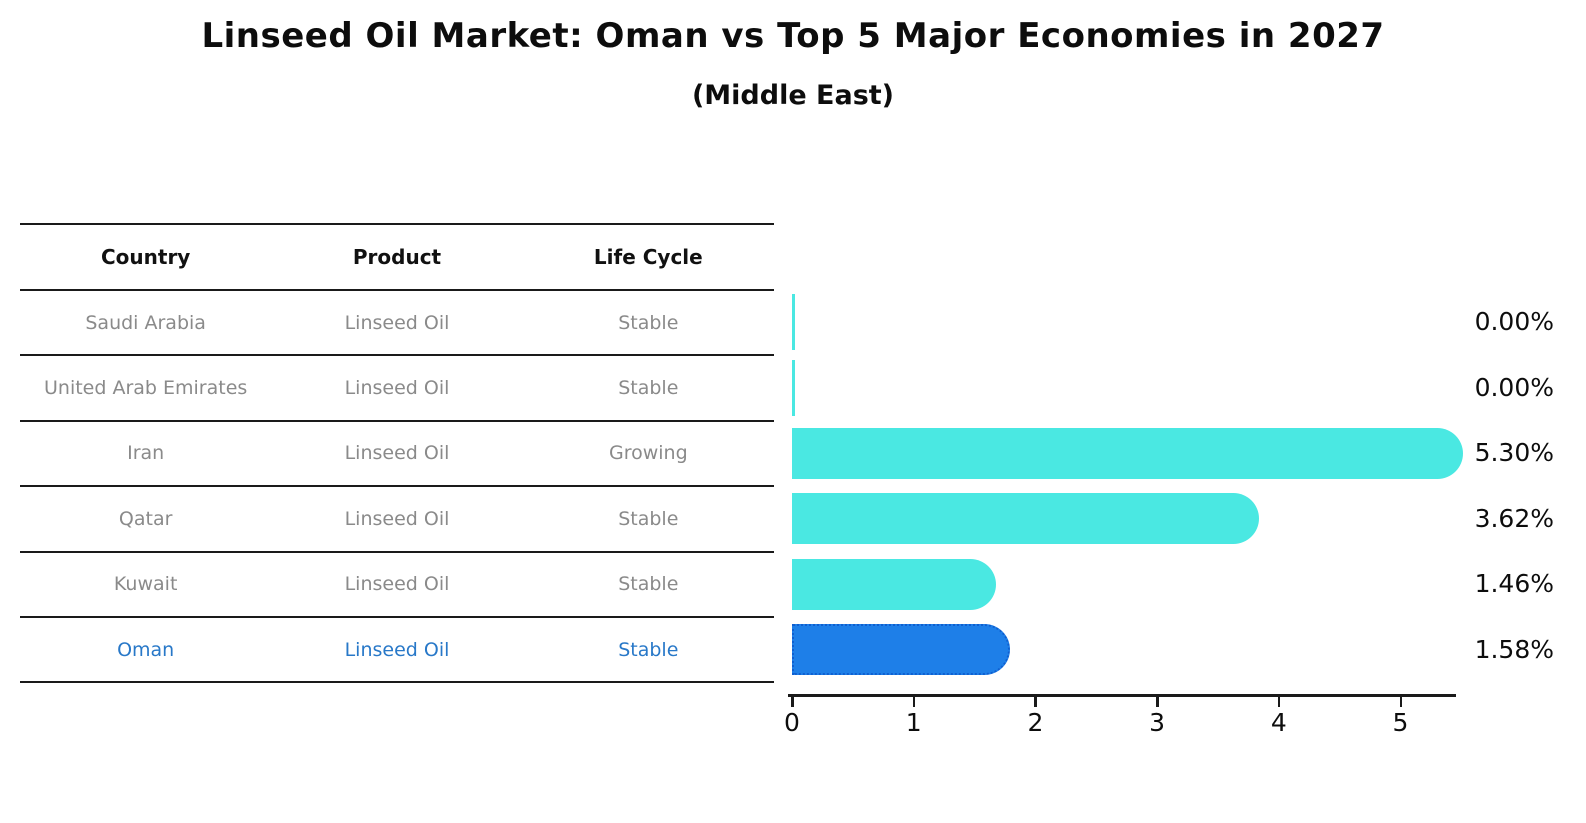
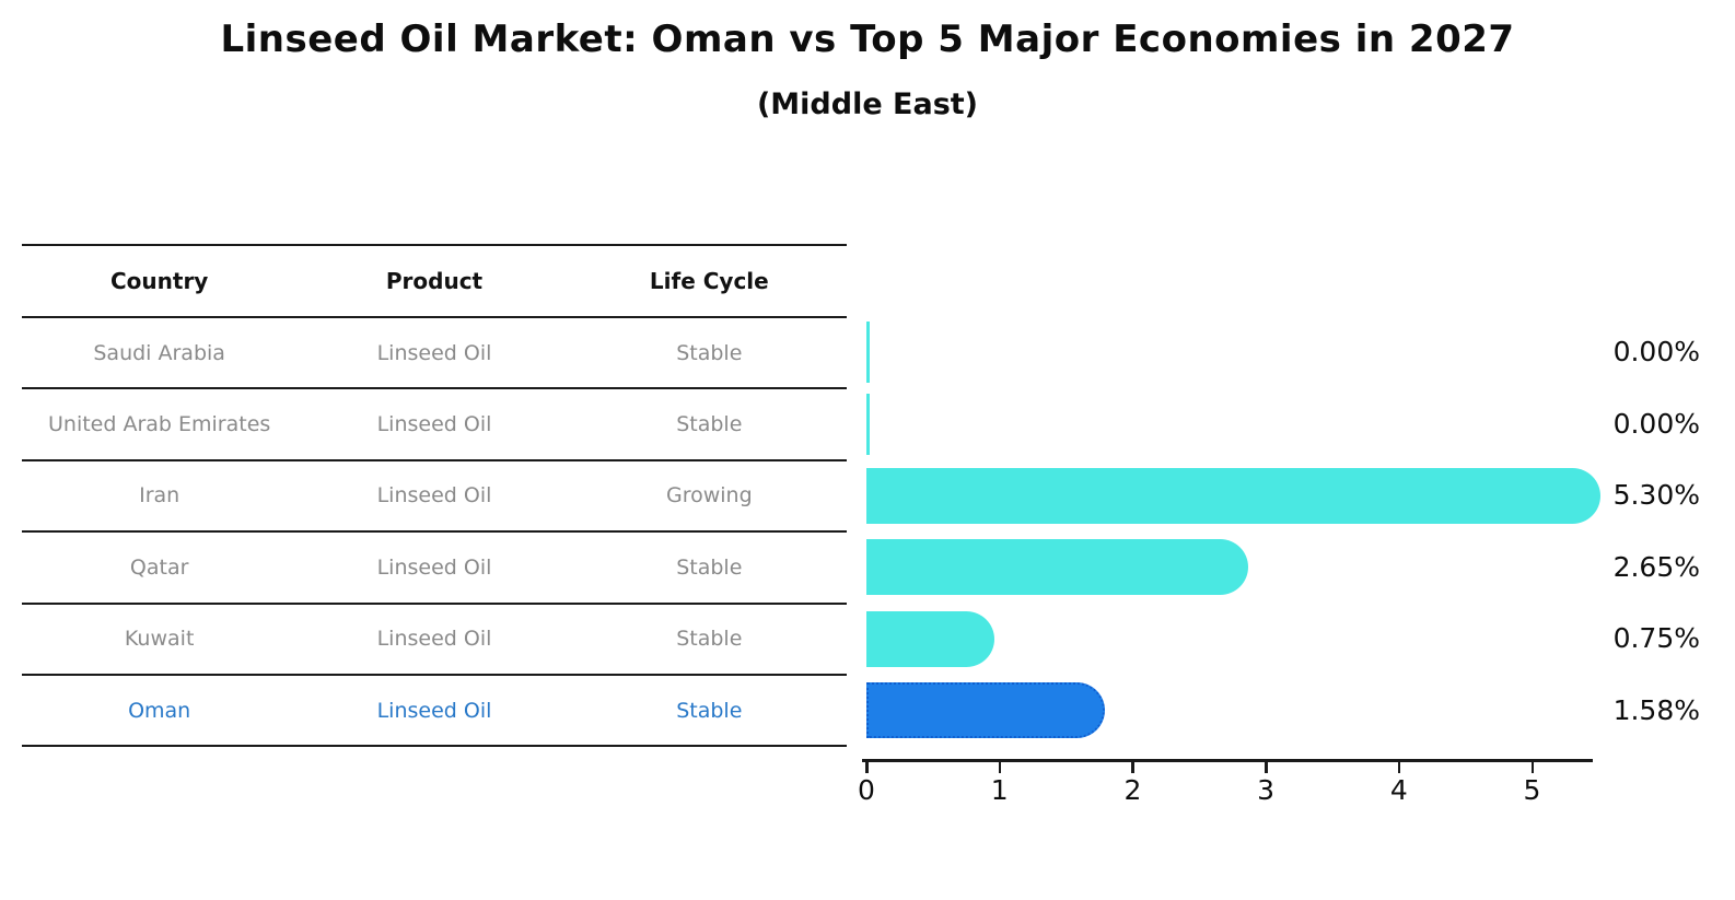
Qatar: 3.62% -> 2.65%
Kuwait: 1.46% -> 0.75%
